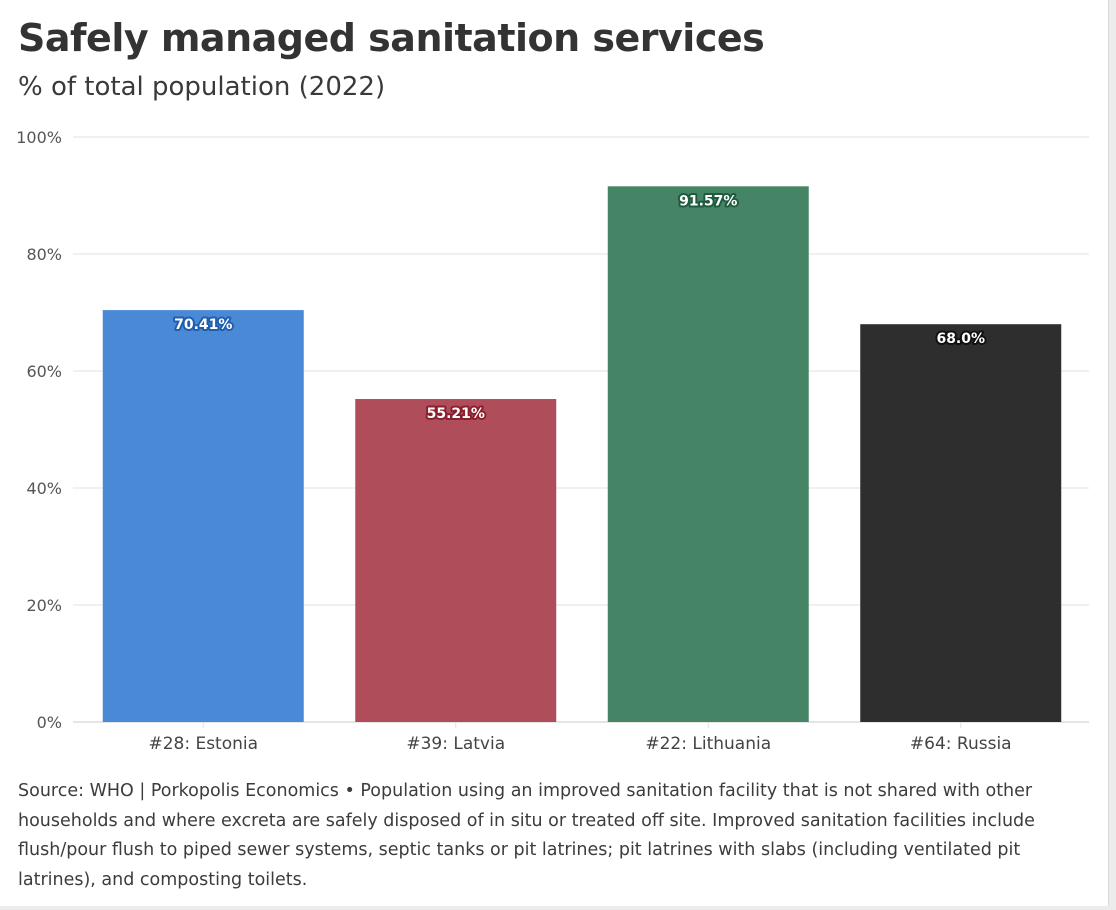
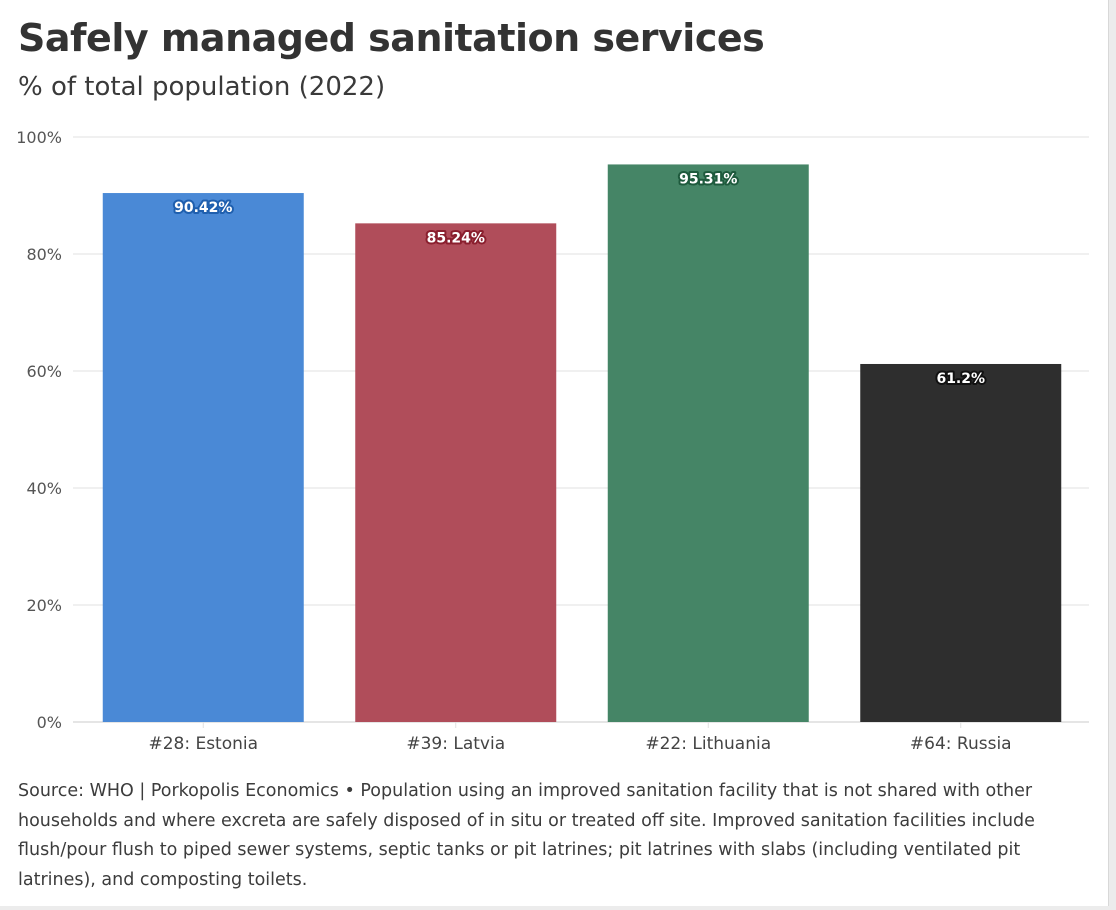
#28: Estonia: 70.41% -> 90.42%
#39: Latvia: 55.21% -> 85.24%
#22: Lithuania: 91.57% -> 95.31%
#64: Russia: 68.0% -> 61.2%
